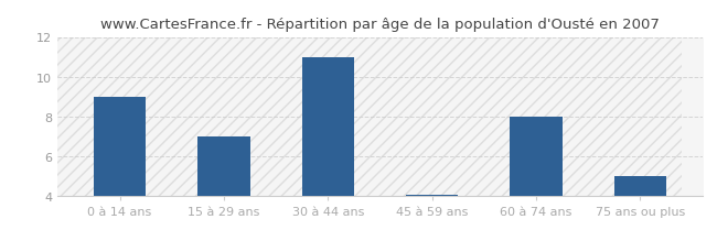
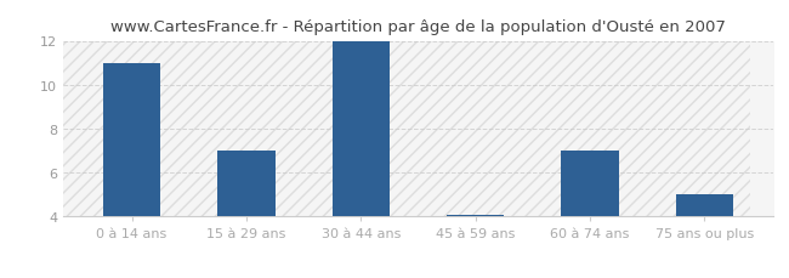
0 à 14 ans: 9.0 -> 11.0
30 à 44 ans: 11.0 -> 12.0
60 à 74 ans: 8.0 -> 7.0
